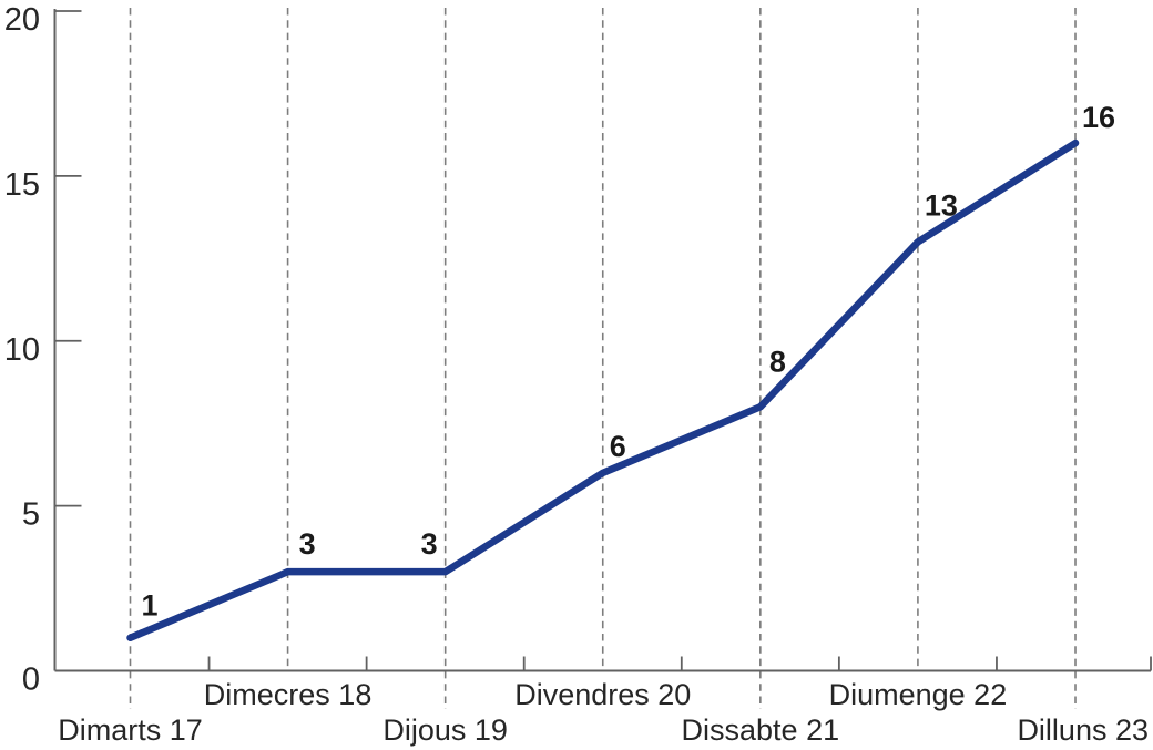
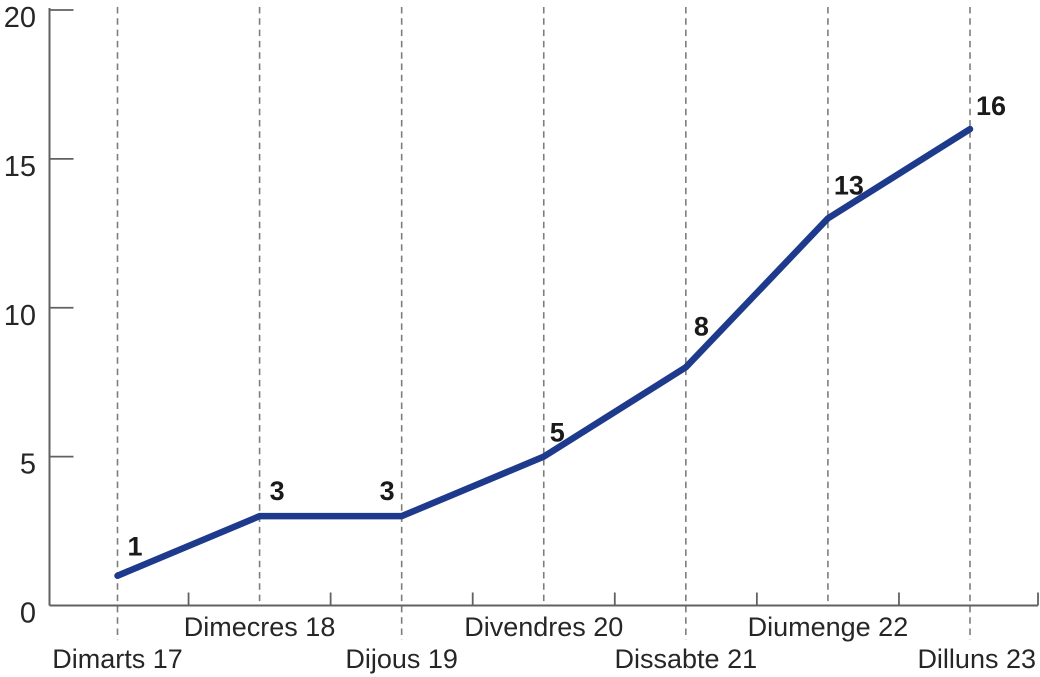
Divendres 20: 6 -> 5
